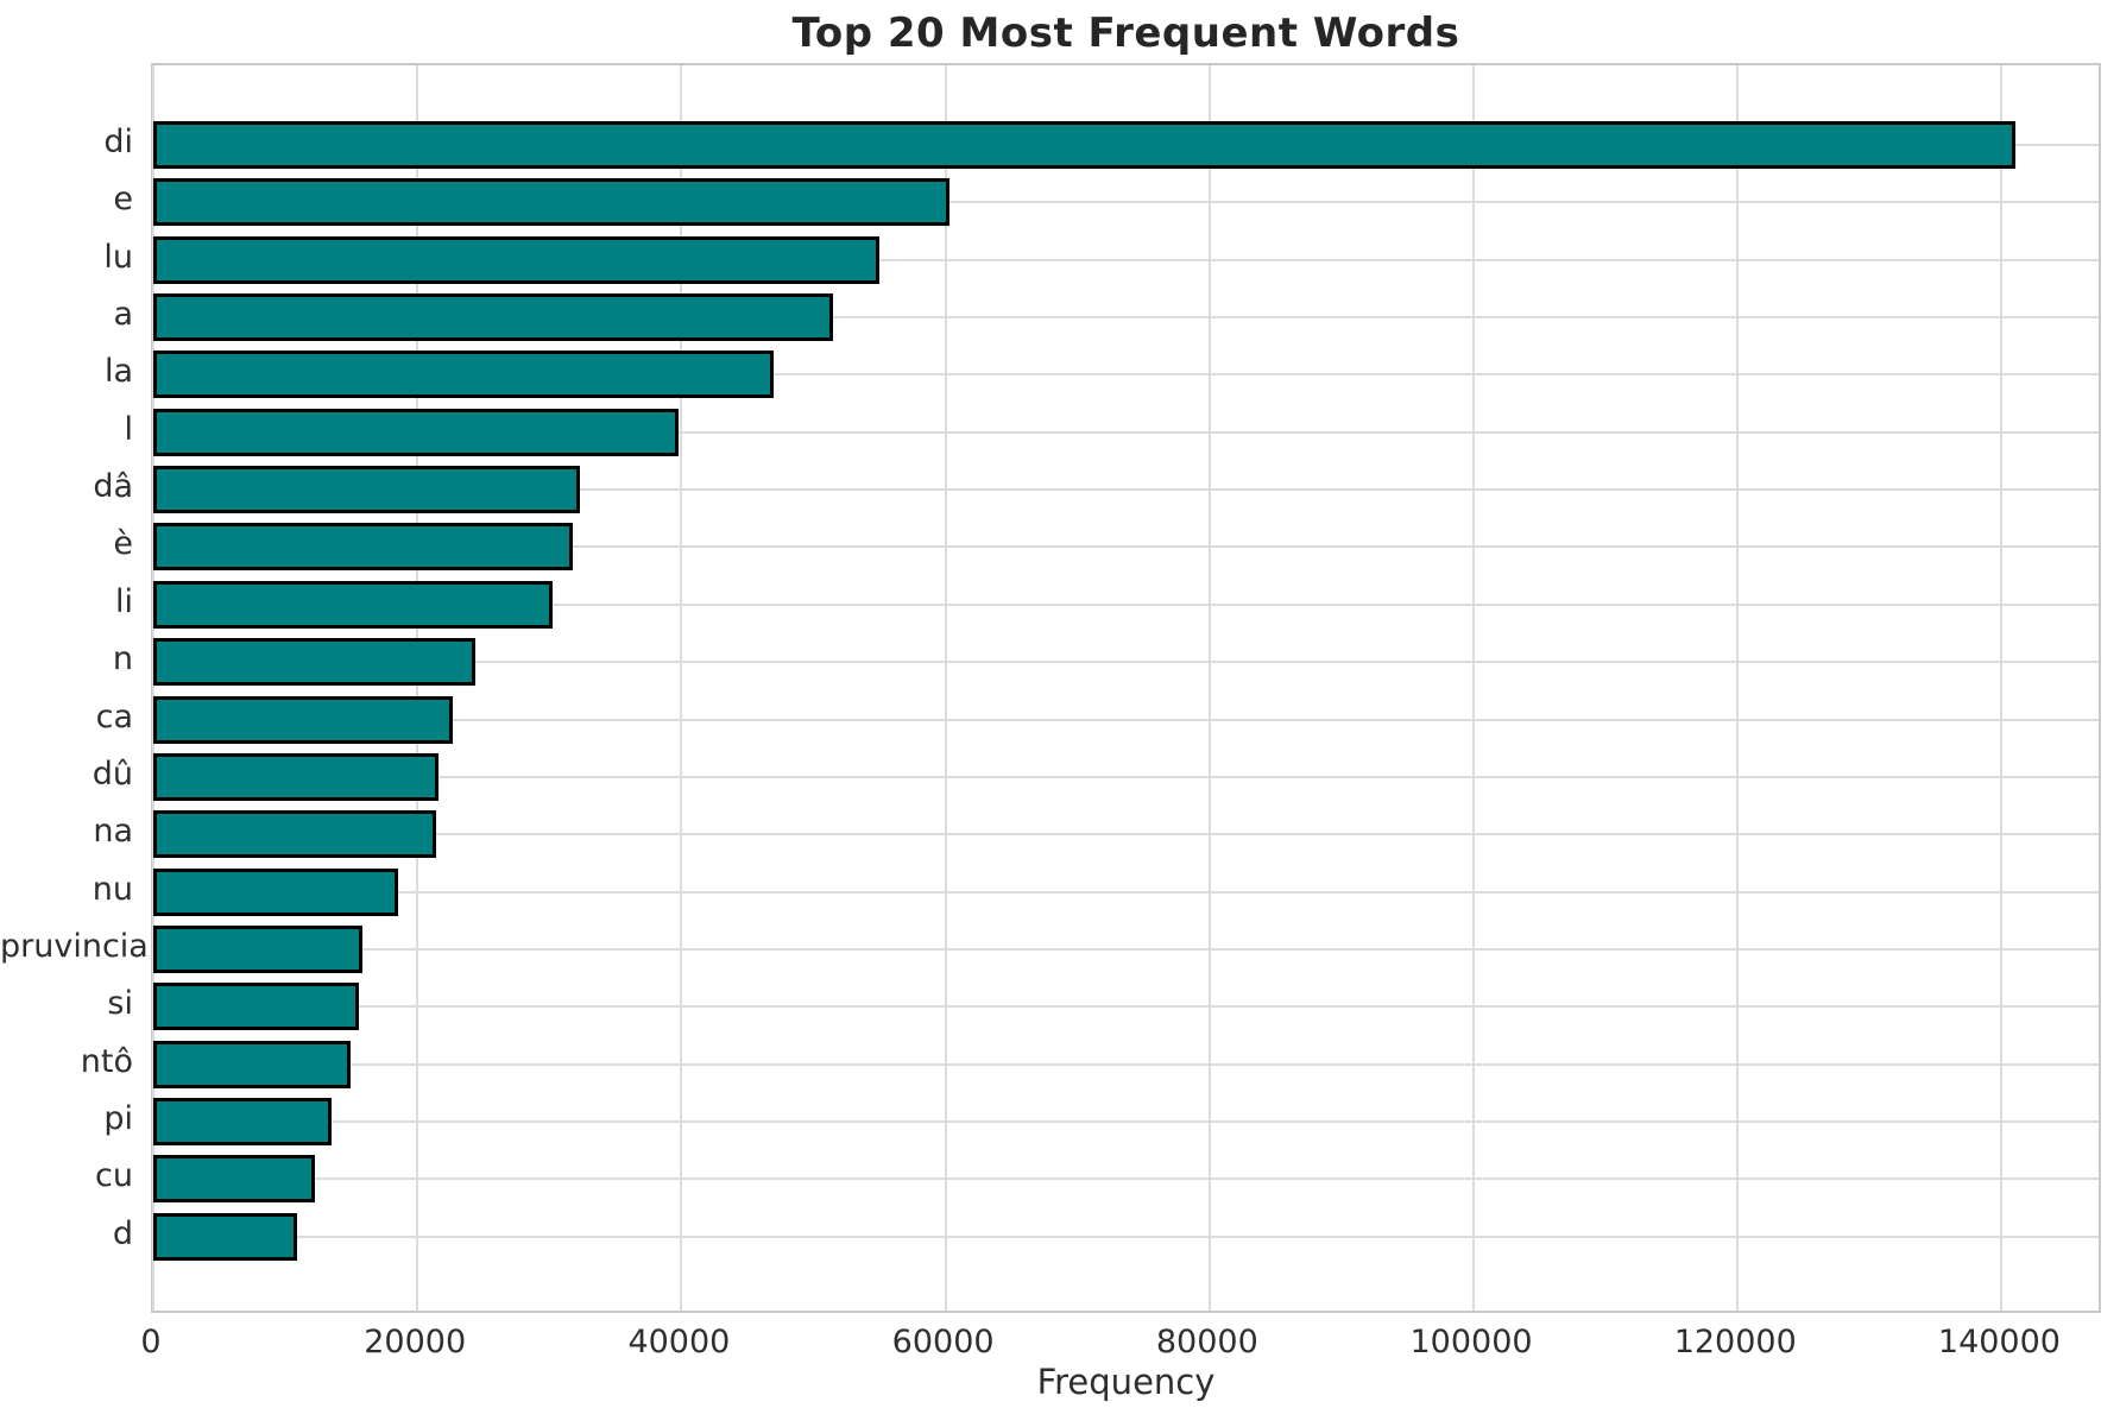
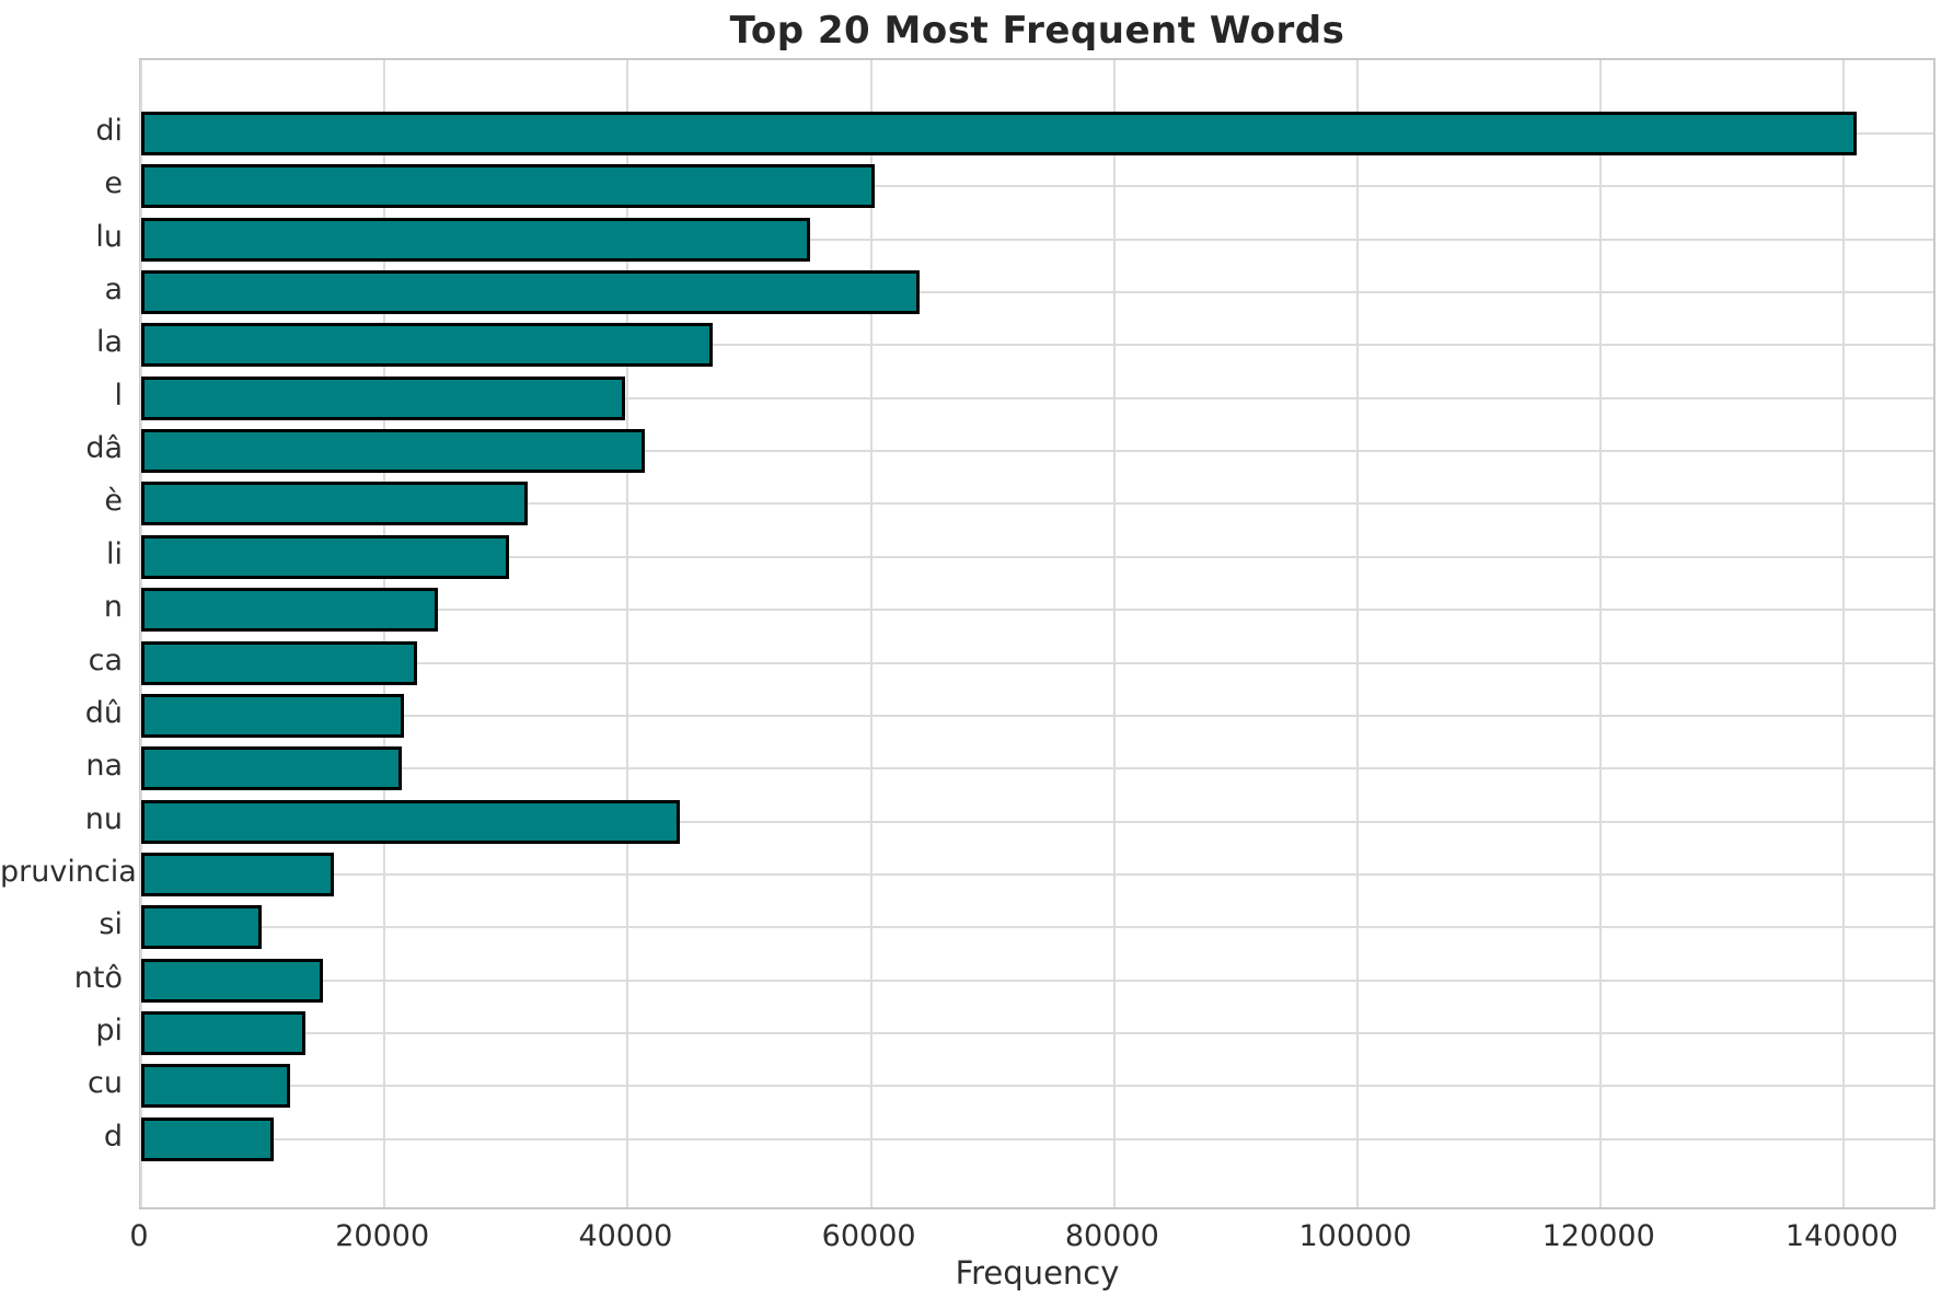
a: 51500 -> 64000
dâ: 32300 -> 41400
nu: 18500 -> 44300
si: 15600 -> 9900
